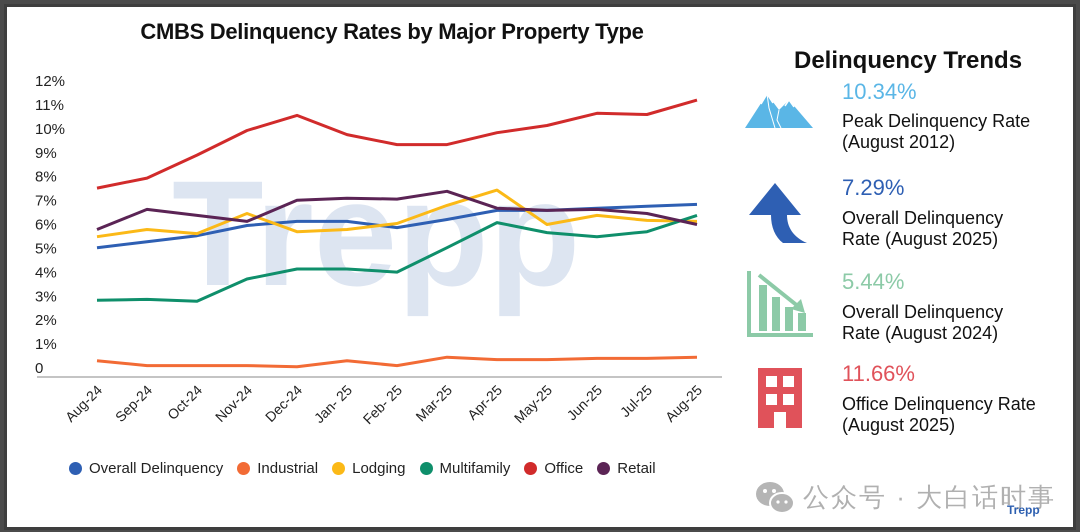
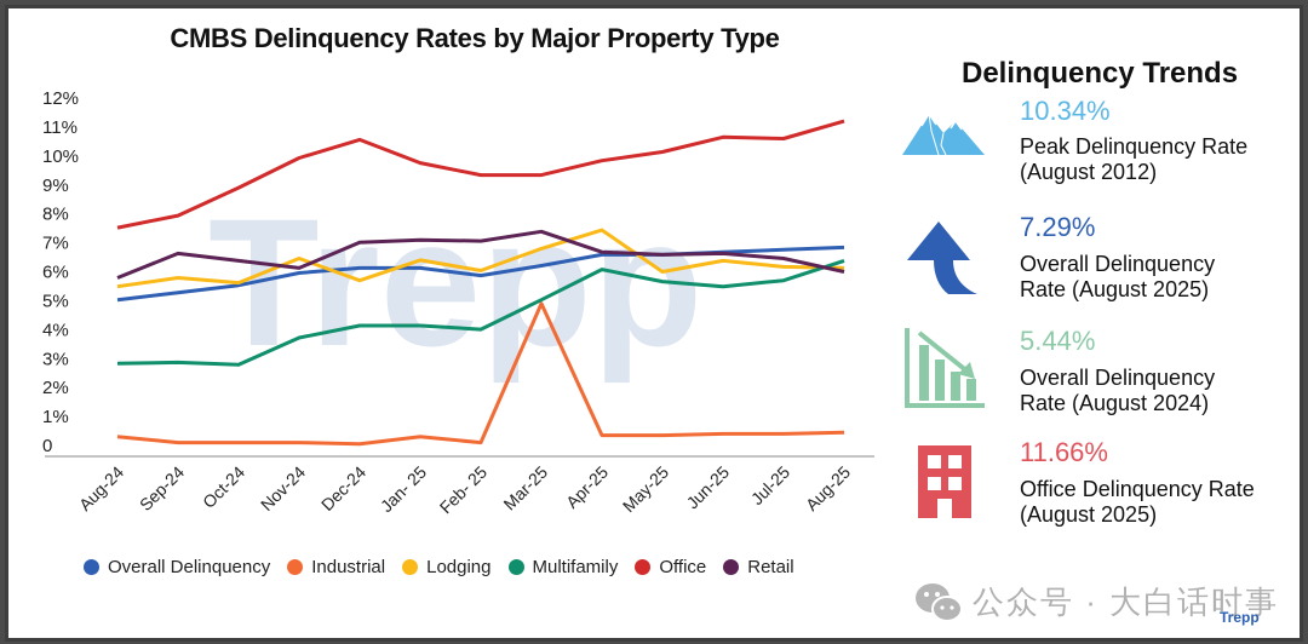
Lodging/Jan- 25: 5.8% -> 6.4%
Industrial/Mar-25: 0.5% -> 4.9%
